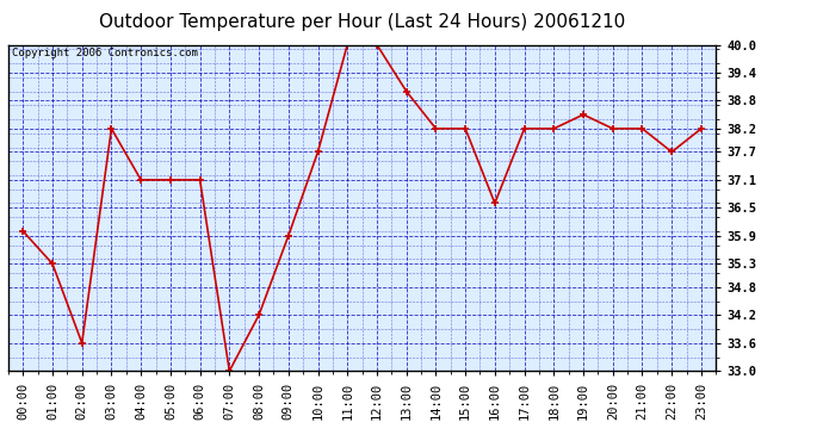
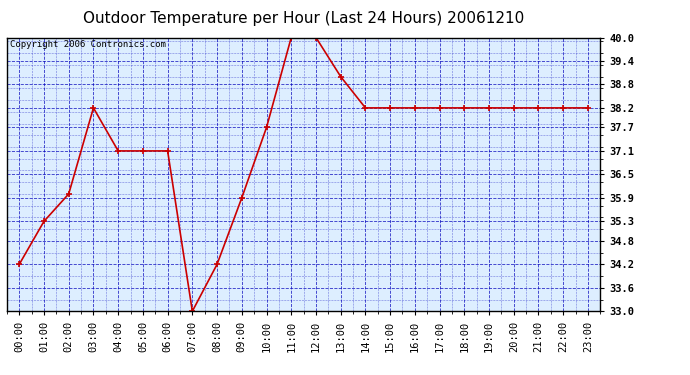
00:00: 36.0 -> 34.2
02:00: 33.6 -> 36.0
16:00: 36.6 -> 38.2
19:00: 38.5 -> 38.2
22:00: 37.7 -> 38.2
